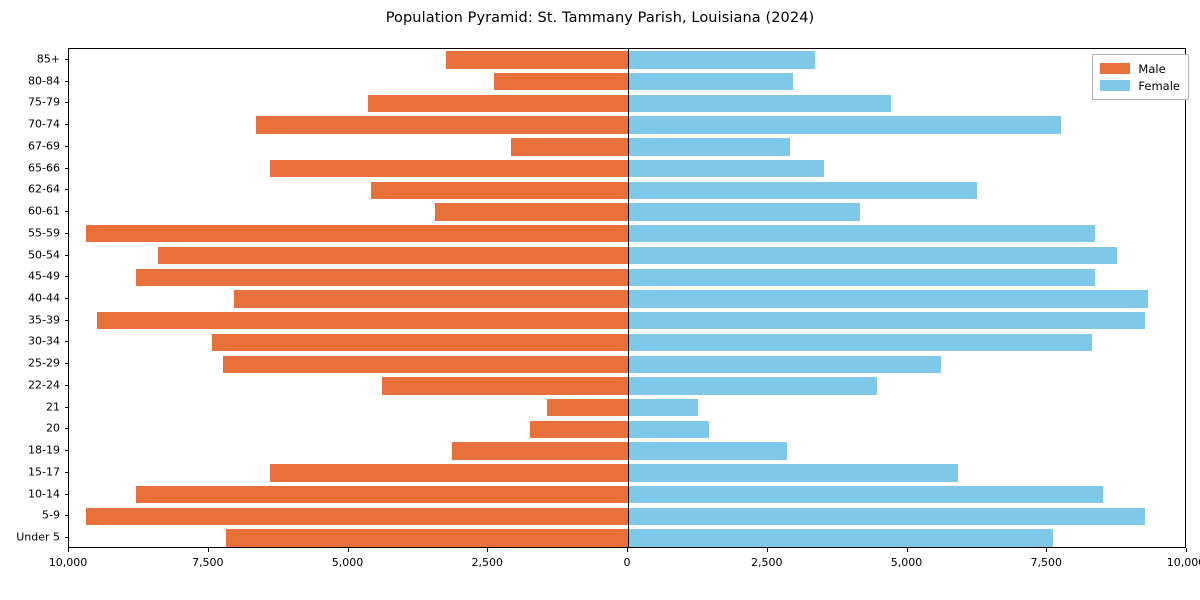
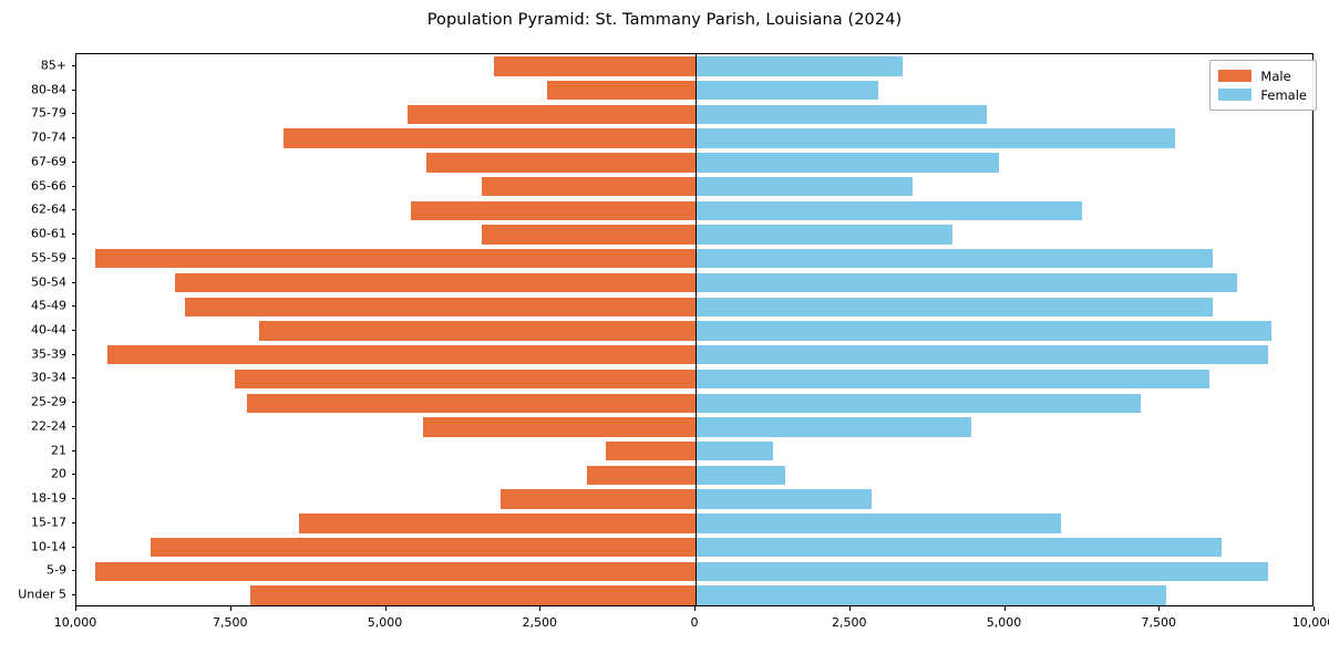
Male/67-69: 2100 -> 4400
Female/67-69: 2900 -> 4900
Male/65-66: 6400 -> 3400
Male/45-49: 8800 -> 8200
Female/25-29: 5600 -> 7200
